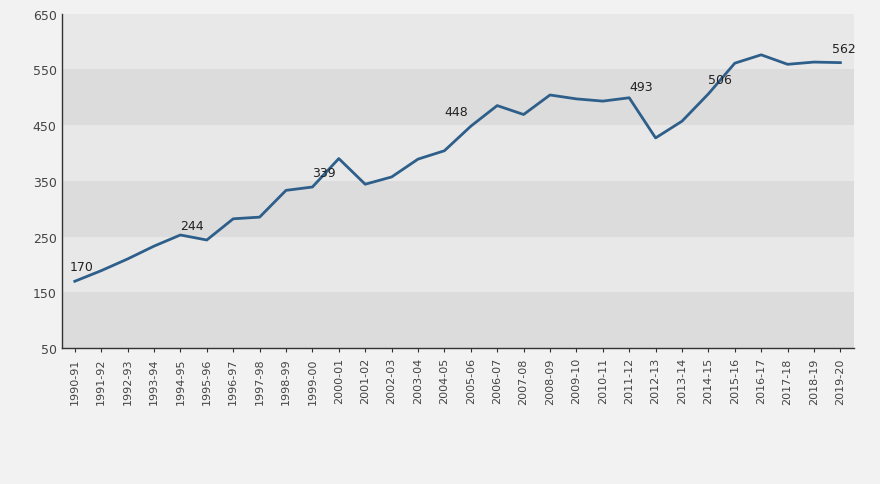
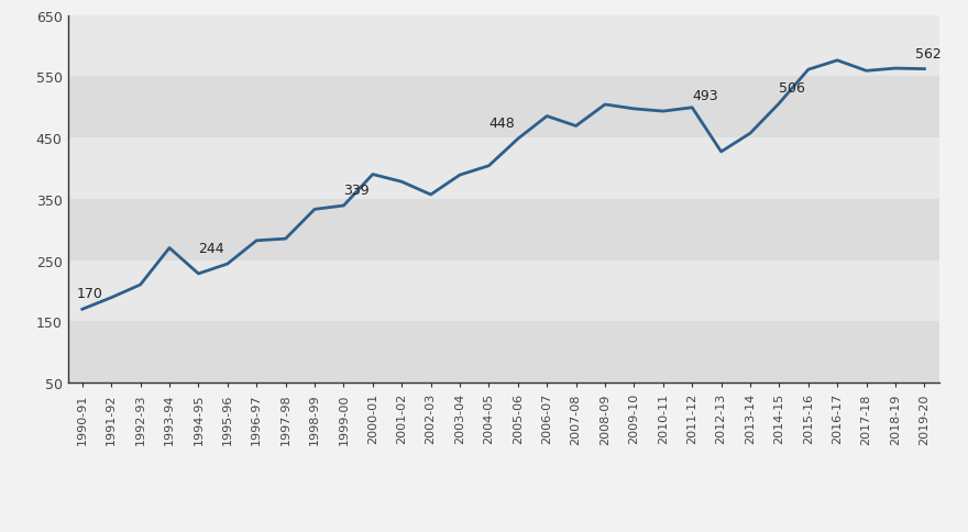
1993-94: 233 -> 270
1994-95: 253 -> 228
2001-02: 344 -> 378
